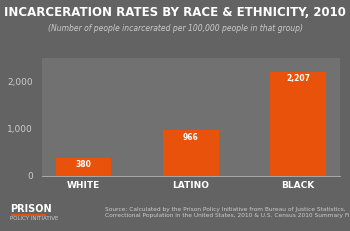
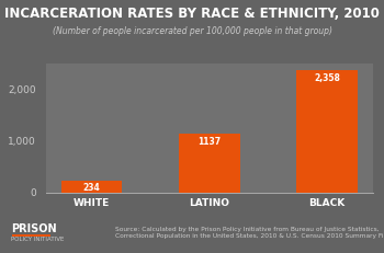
WHITE: 380 -> 234
LATINO: 966 -> 1137
BLACK: 2,207 -> 2,358
